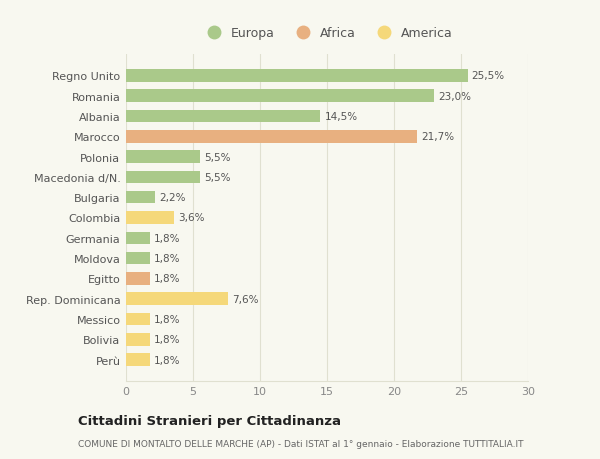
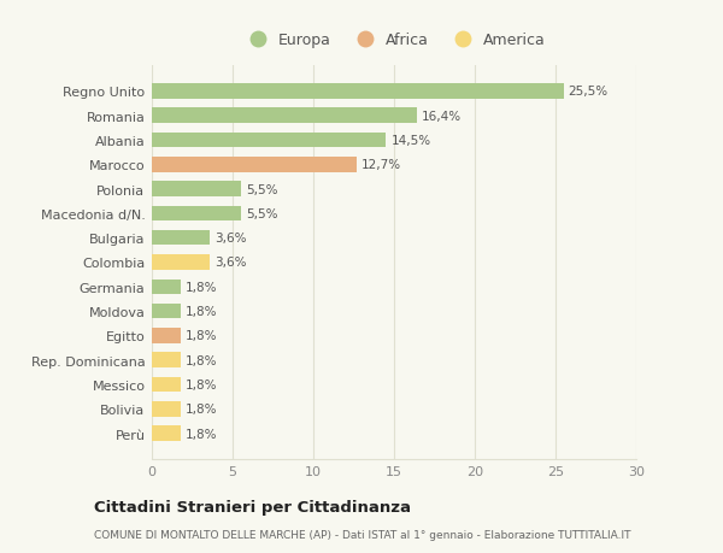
Romania: 23,0% -> 16,4%
Marocco: 21,7% -> 12,7%
Bulgaria: 2,2% -> 3,6%
Rep. Dominicana: 7,6% -> 1,8%
